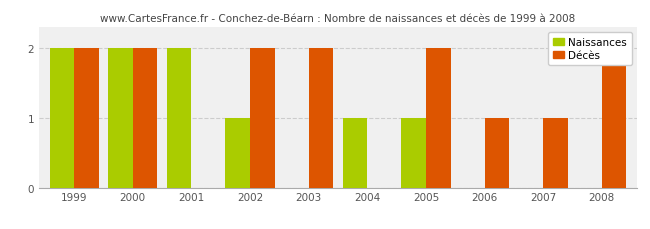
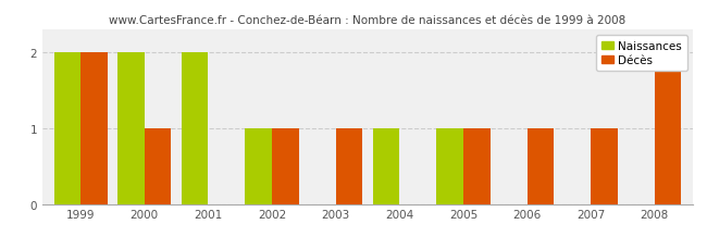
Décès/2000: 2 -> 1
Décès/2002: 2 -> 1
Décès/2003: 2 -> 1
Décès/2005: 2 -> 1
